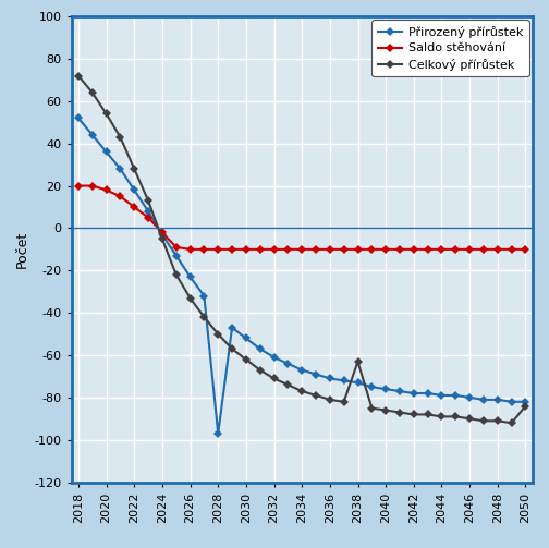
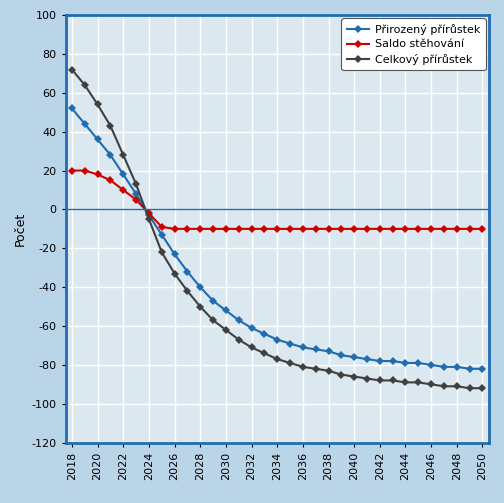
Přirozený přírůstek/2028: -97 -> -40
Celkový přírůstek/2038: -63 -> -83
Celkový přírůstek/2050: -84 -> -92
